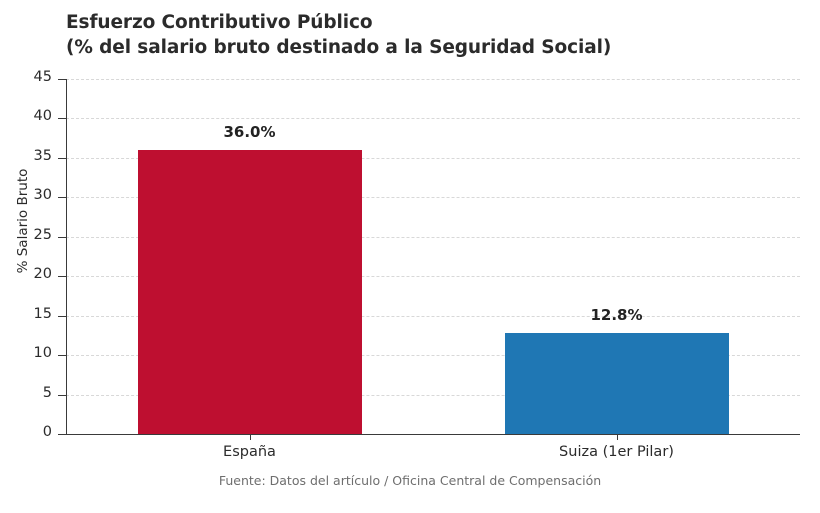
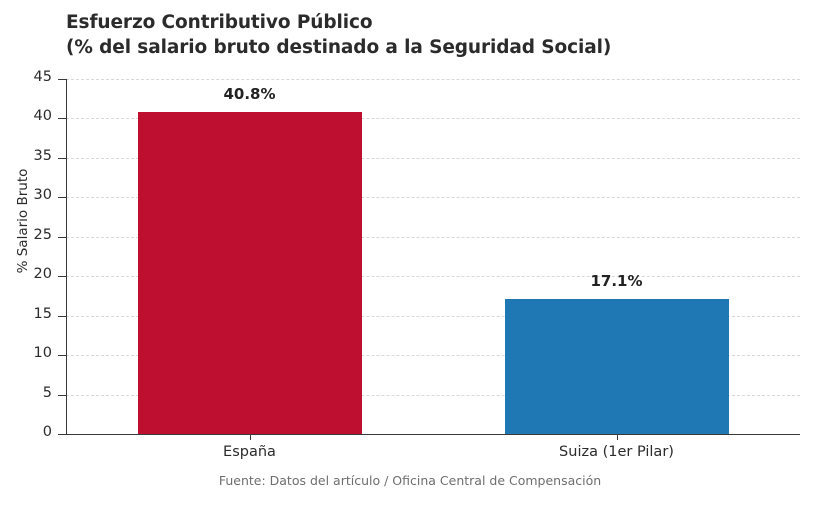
España: 36.0% -> 40.8%
Suiza (1er Pilar): 12.8% -> 17.1%
